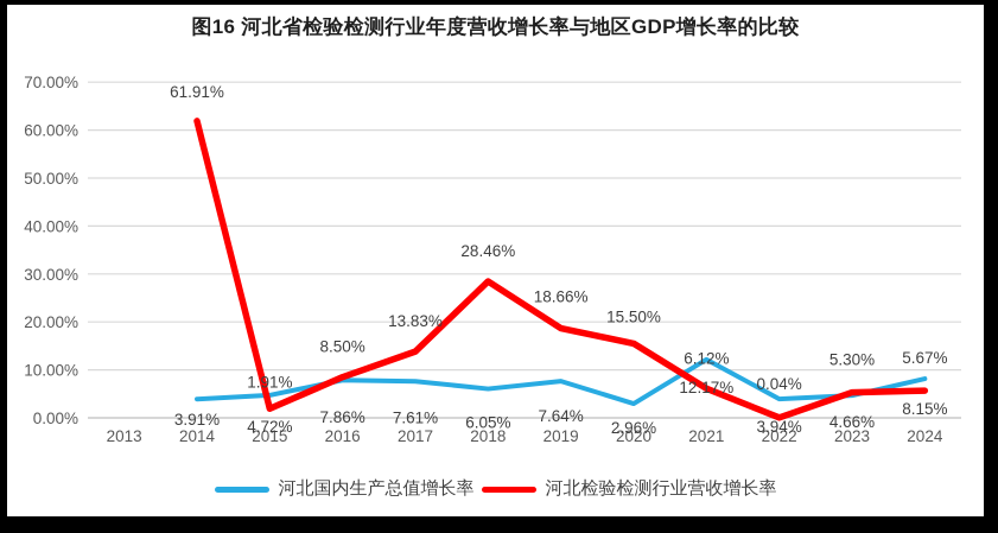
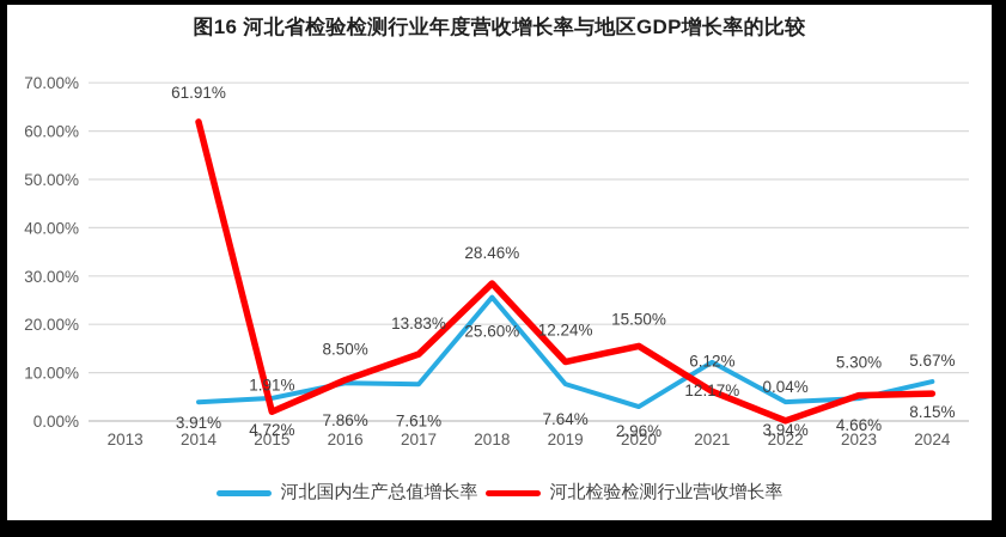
河北国内生产总值增长率/2018: 6.05% -> 25.60%
河北检验检测行业营收增长率/2019: 18.66% -> 12.24%
